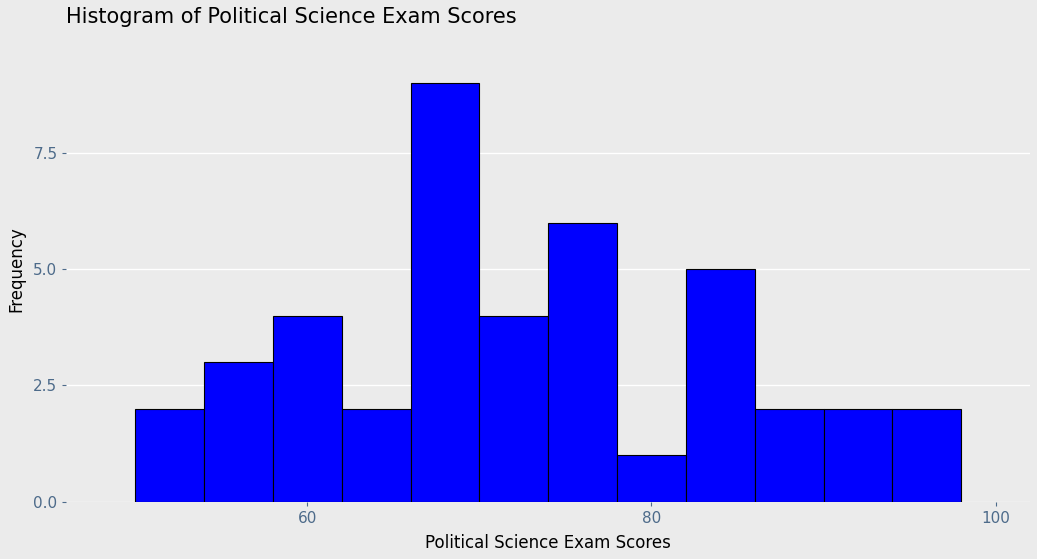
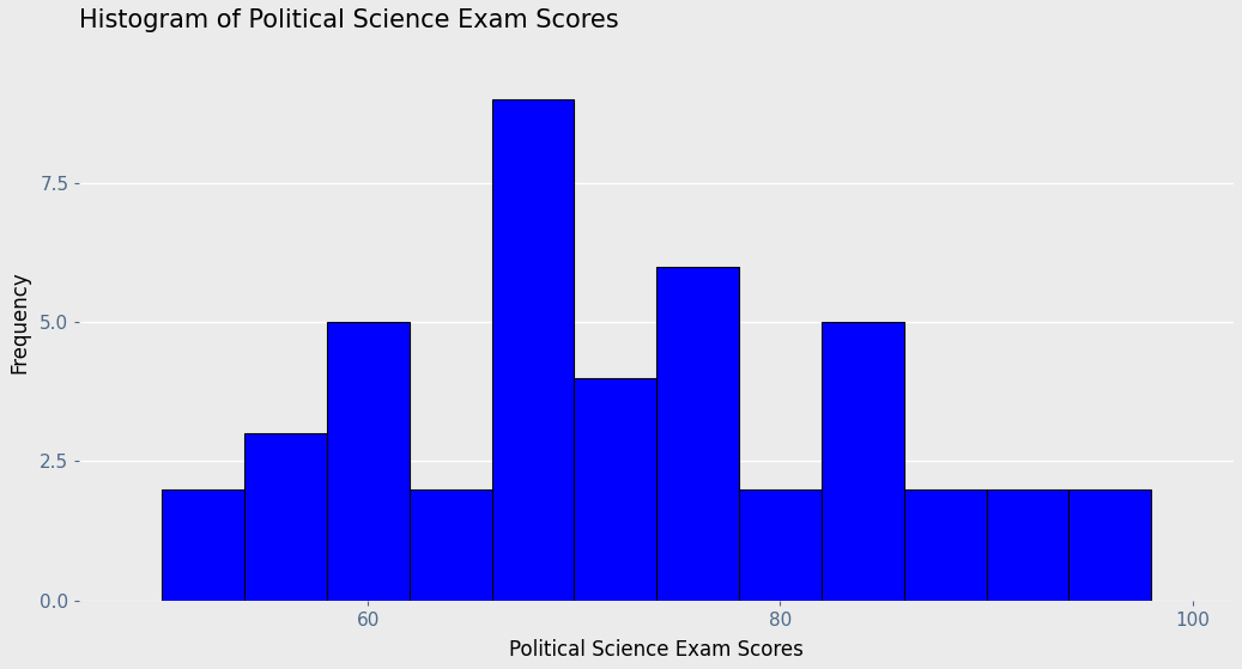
60: 4 -> 5
80: 1 -> 2
